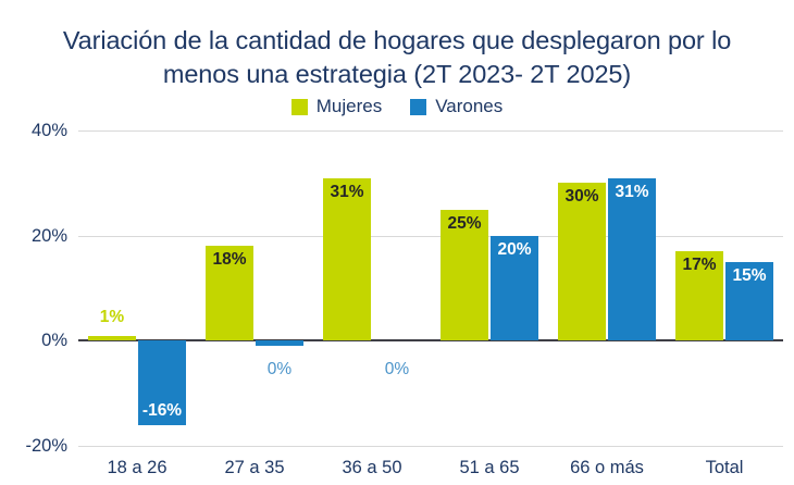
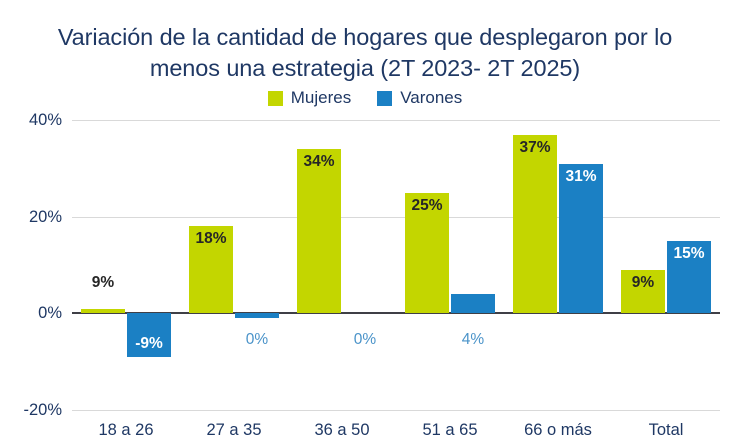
Mujeres/18 a 26: 1% -> 9%
Varones/18 a 26: -16% -> -9%
Mujeres/36 a 50: 31% -> 34%
Varones/51 a 65: 20% -> 4%
Mujeres/66 o más: 30% -> 37%
Mujeres/Total: 17% -> 9%
